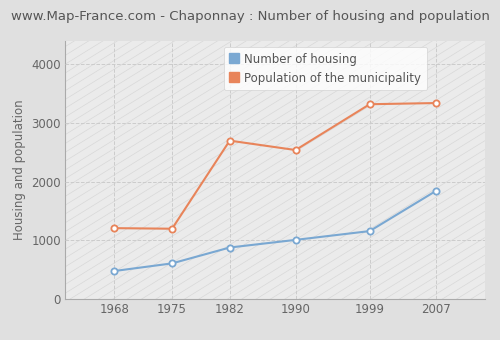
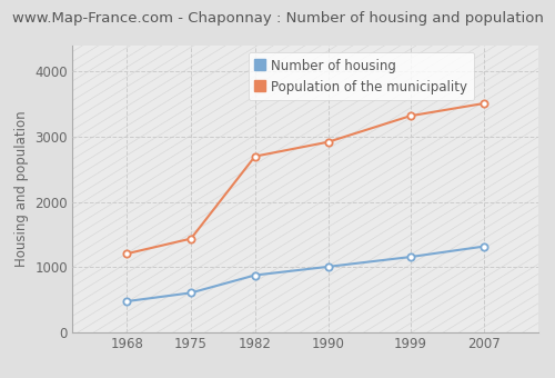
Population of the municipality/1975: 1200 -> 1440
Population of the municipality/1990: 2540 -> 2920
Number of housing/2007: 1840 -> 1320
Population of the municipality/2007: 3340 -> 3510
